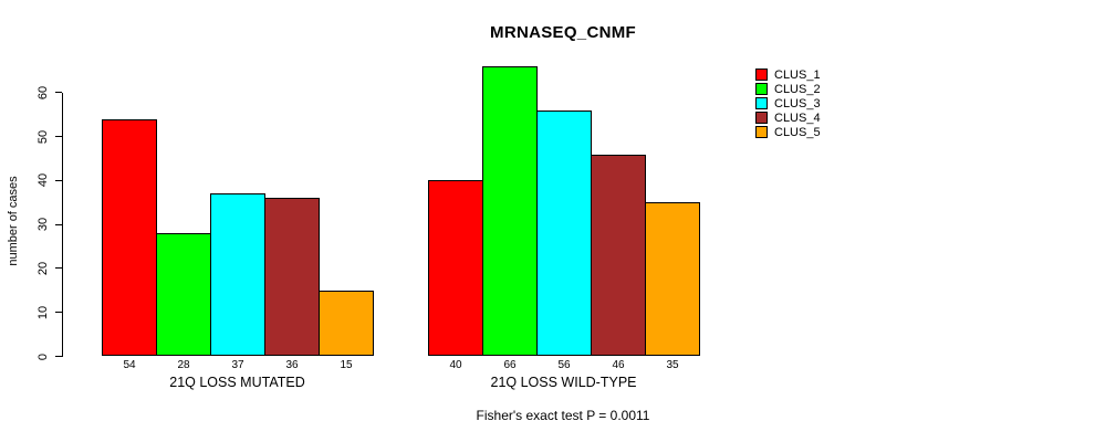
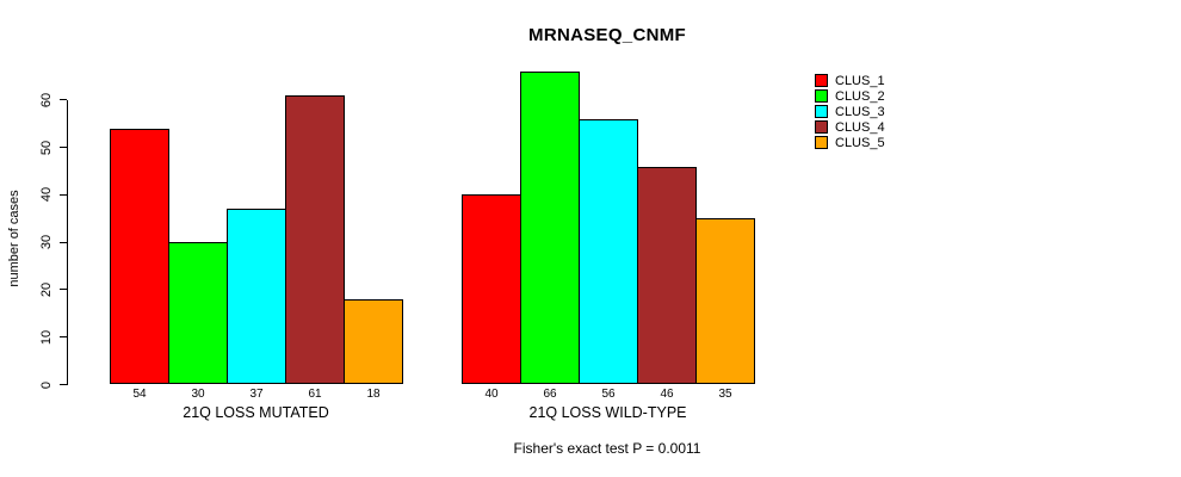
CLUS_2/21Q LOSS MUTATED: 28 -> 30
CLUS_4/21Q LOSS MUTATED: 36 -> 61
CLUS_5/21Q LOSS MUTATED: 15 -> 18
